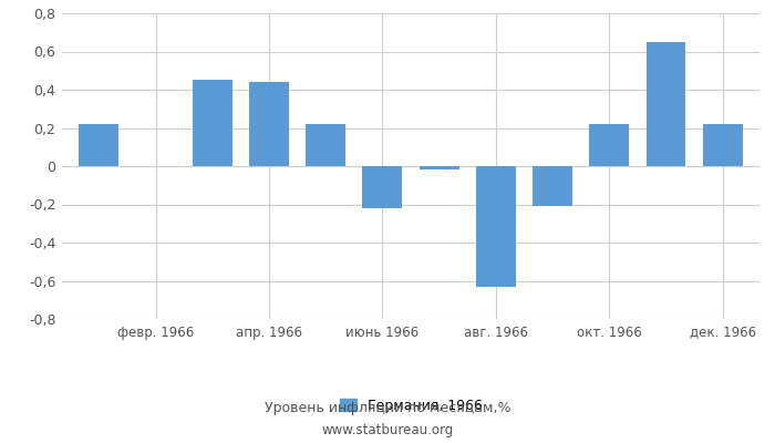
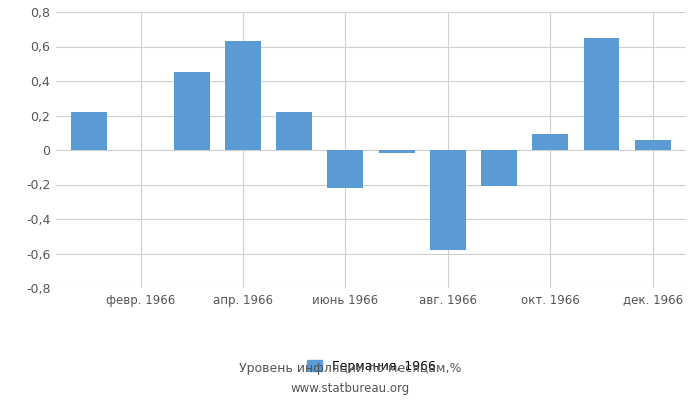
апр. 1966: 0,44 -> 0,63
авг. 1966: -0,63 -> -0,58
окт. 1966: 0,22 -> 0,09
дек. 1966: 0,22 -> 0,06
